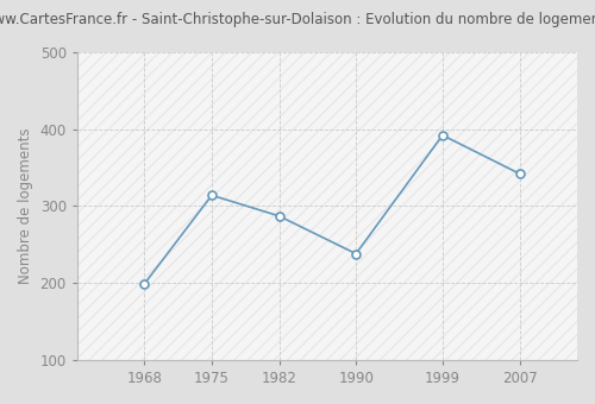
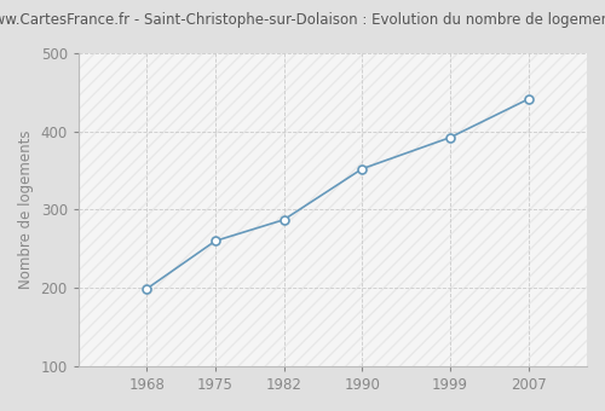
1975: 314 -> 260
1990: 238 -> 352
2007: 342 -> 441
